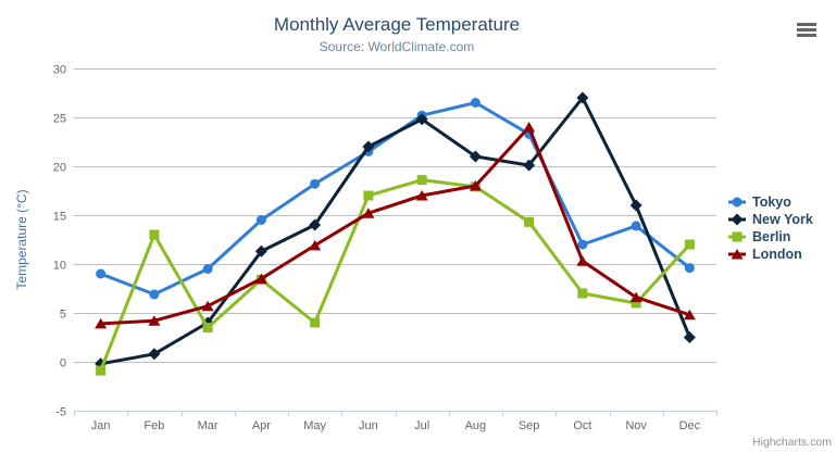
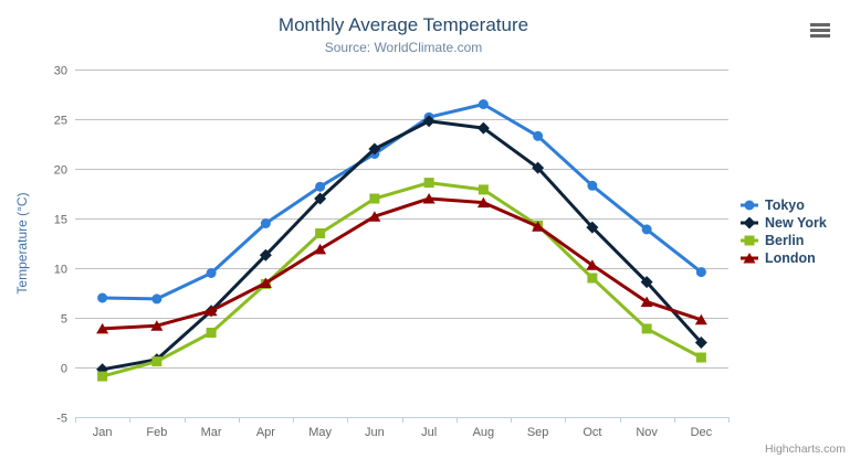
Tokyo/Jan: 9 -> 7
Berlin/Feb: 13 -> 1
New York/Mar: 4 -> 6
New York/May: 14 -> 17
Berlin/May: 4 -> 14
New York/Aug: 21 -> 24
London/Aug: 18 -> 17
London/Sep: 24 -> 14
Tokyo/Oct: 12 -> 18
New York/Oct: 27 -> 14
Berlin/Oct: 7 -> 9
New York/Nov: 16 -> 9
Berlin/Nov: 6 -> 4
Berlin/Dec: 12 -> 1
